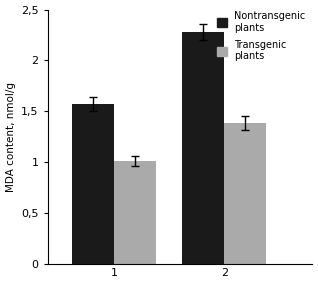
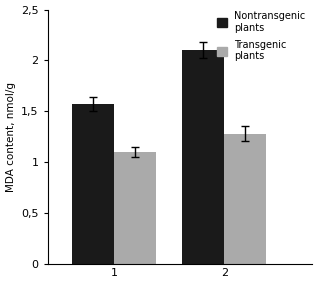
Transgenic plants/1: 1,01 -> 1,10
Nontransgenic plants/2: 2,28 -> 2,10
Transgenic plants/2: 1,38 -> 1,28
